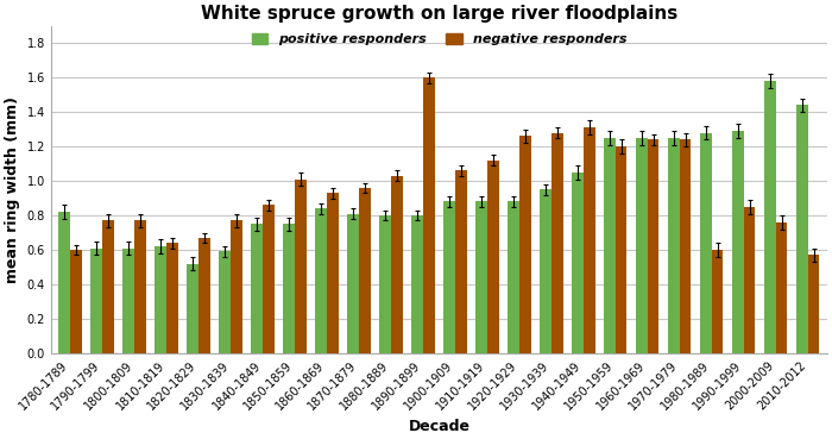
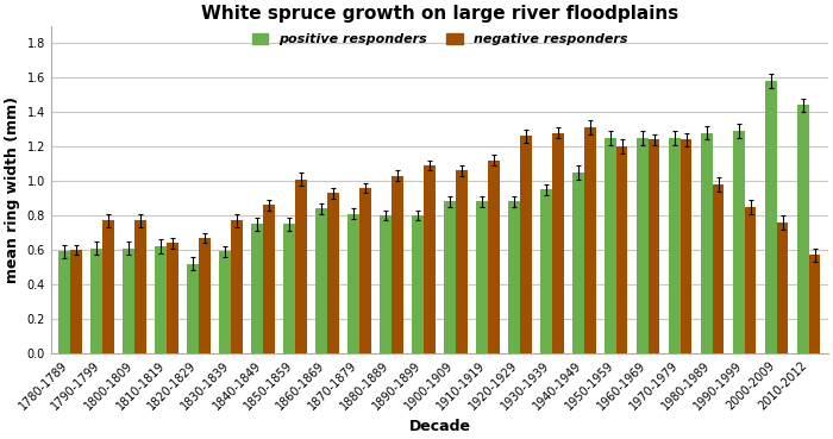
positive responders/1780-1789: 0.82 -> 0.59
negative responders/1890-1899: 1.60 -> 1.09
negative responders/1980-1989: 0.60 -> 0.98
